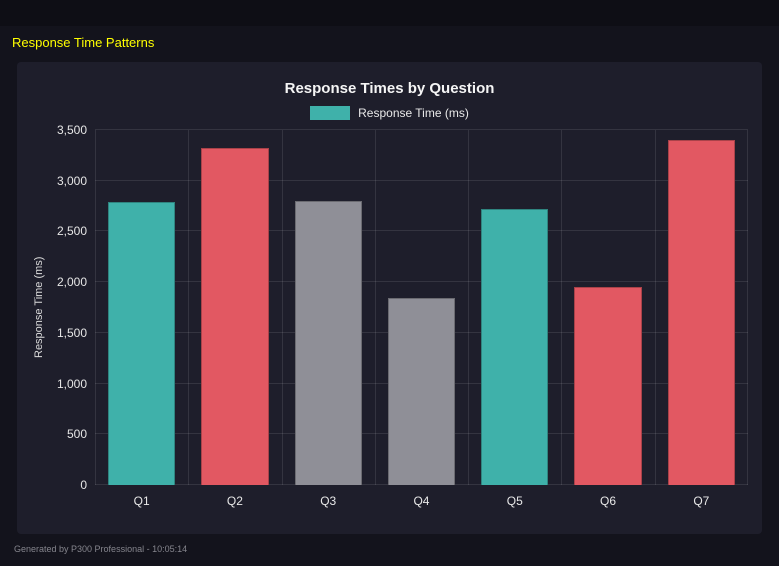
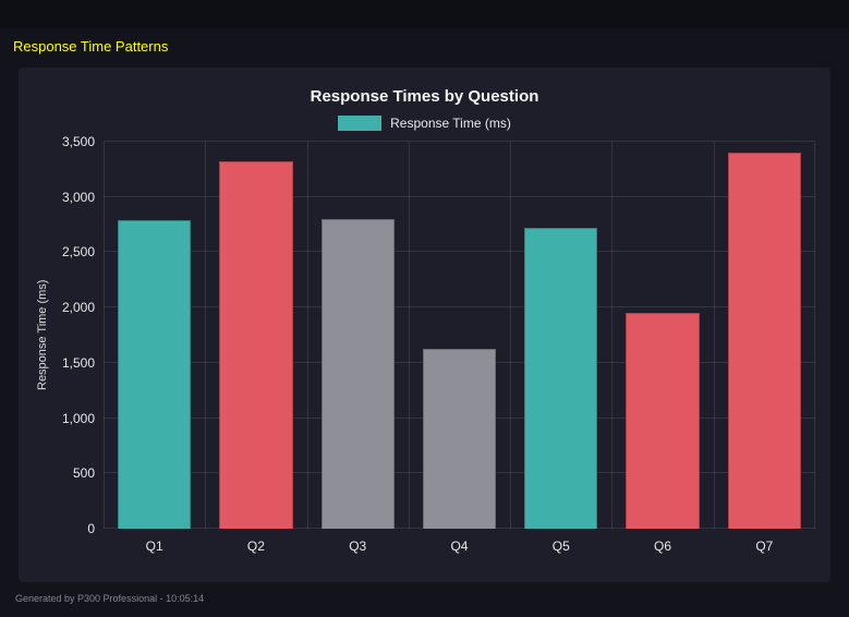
Q4: 1840 -> 1630
